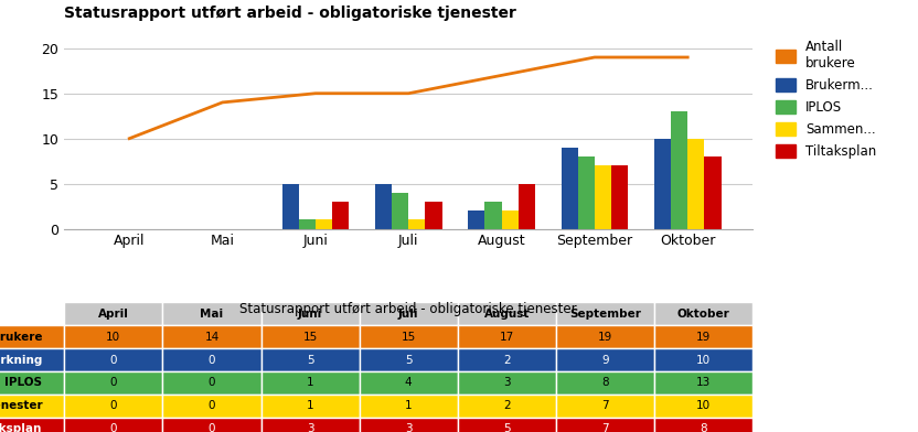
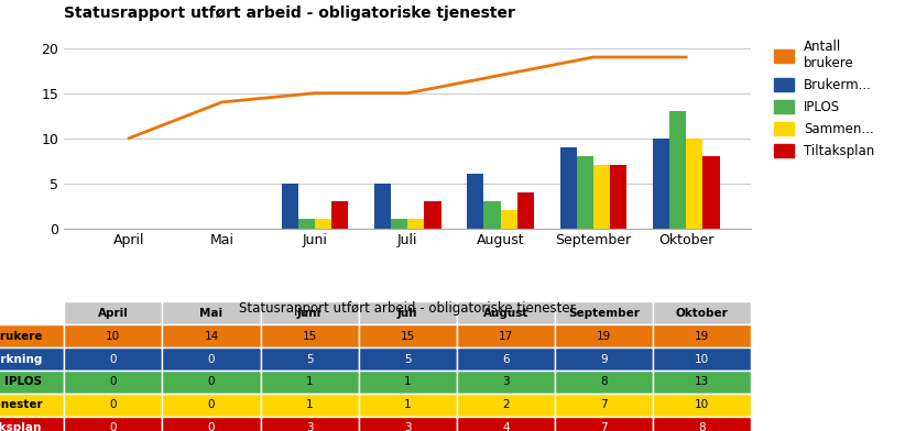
IPLOS/Juli: 4 -> 1
Brukerm.../August: 2 -> 6
Tiltaksplan/August: 5 -> 4
